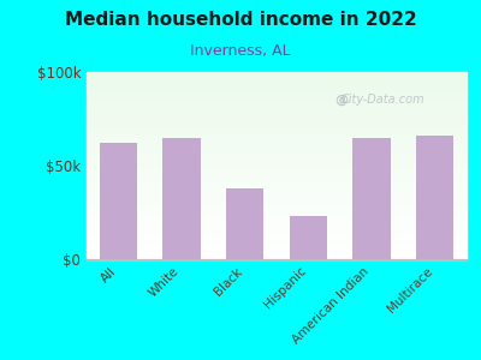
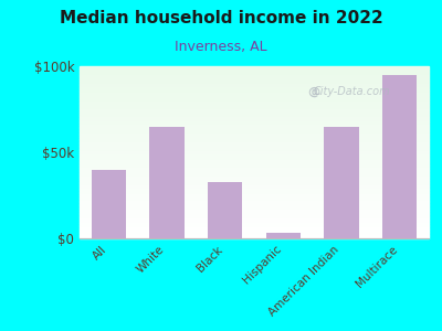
All: $62k -> $40k
Black: $38k -> $33k
Hispanic: $23k -> $3k
Multirace: $66k -> $95k
